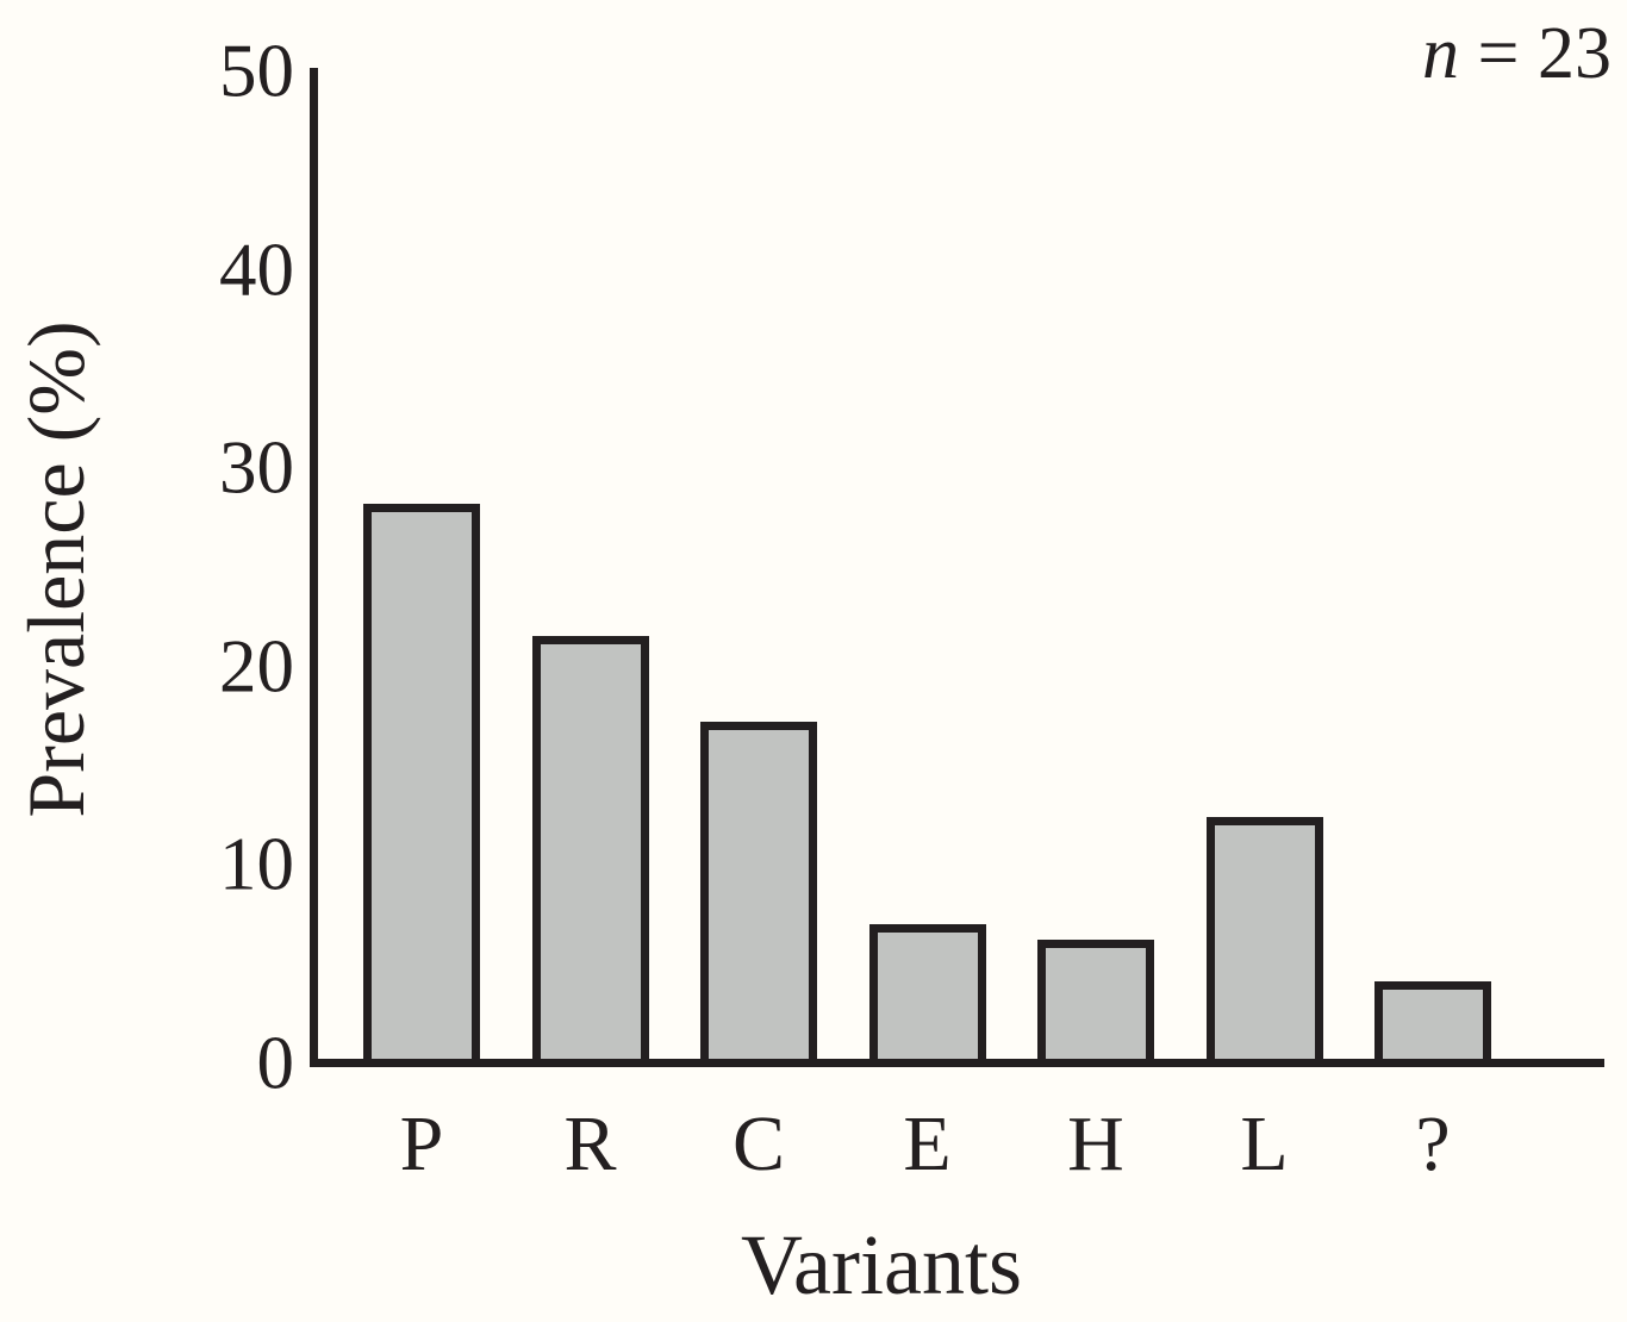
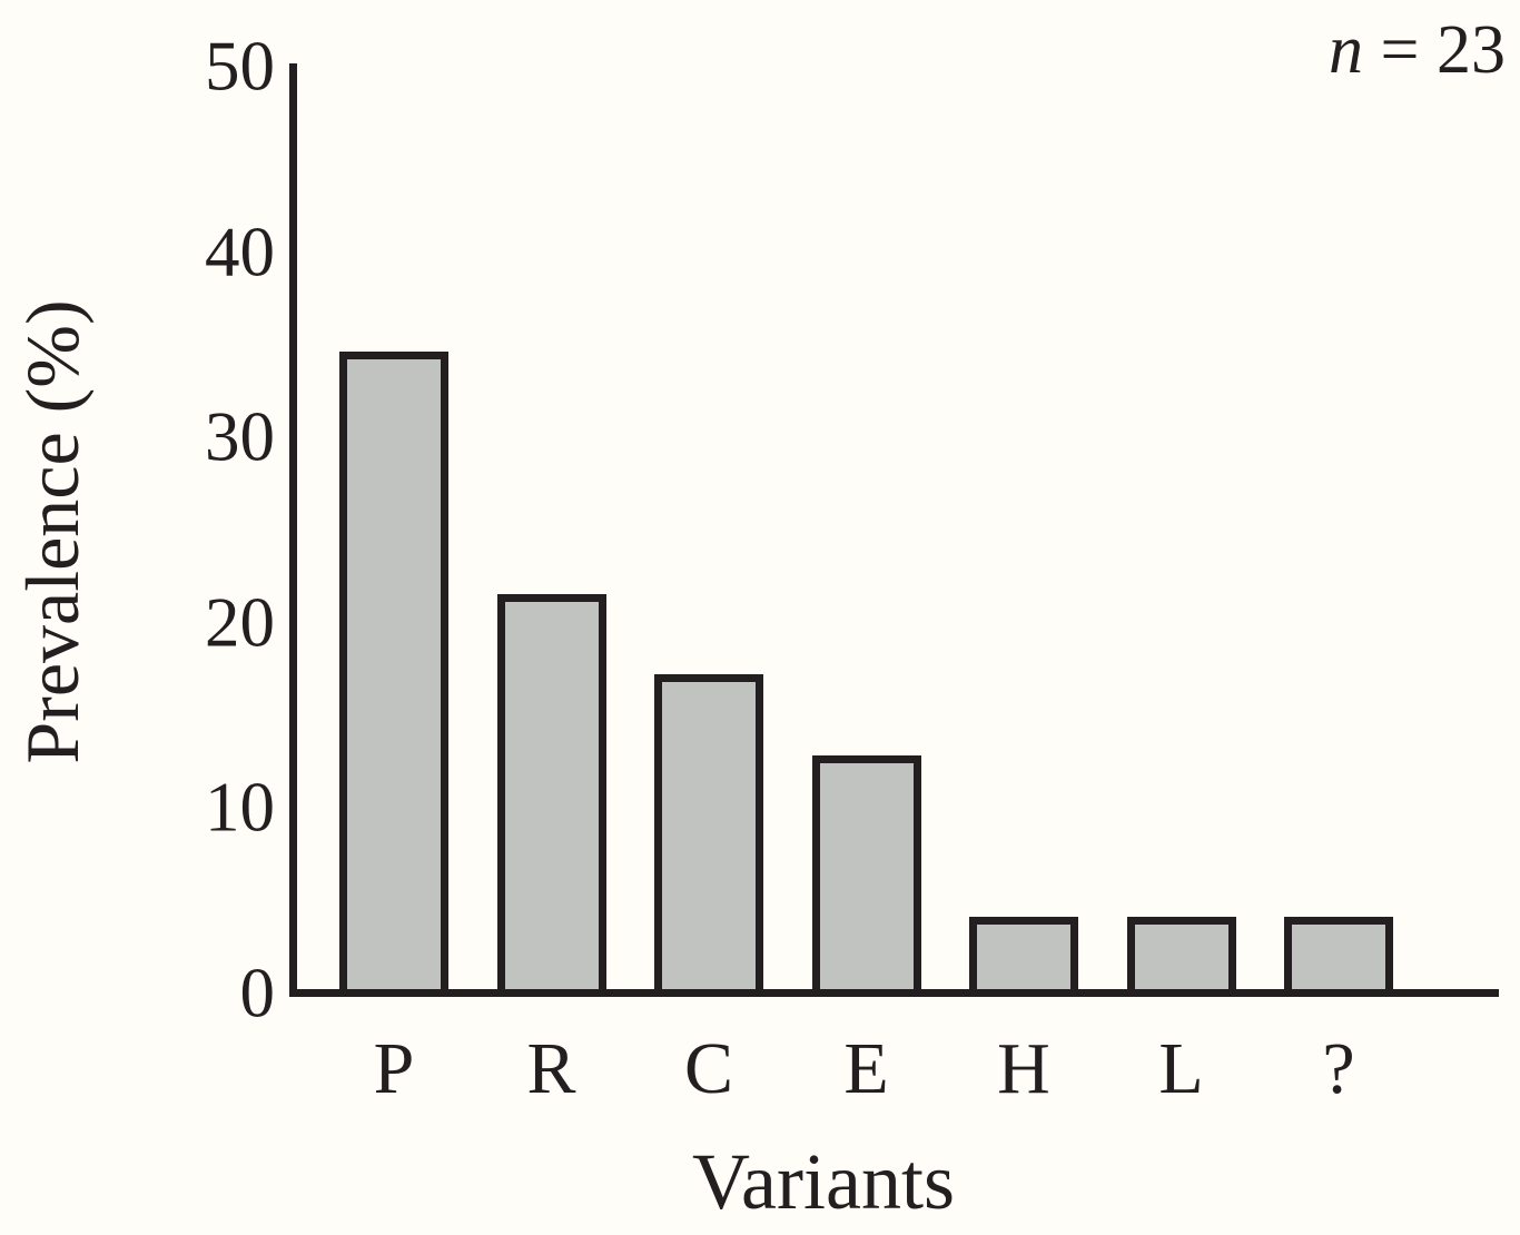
P: 28.4 -> 34.8
E: 7.2 -> 13.0
H: 6.4 -> 4.3
L: 12.6 -> 4.3
